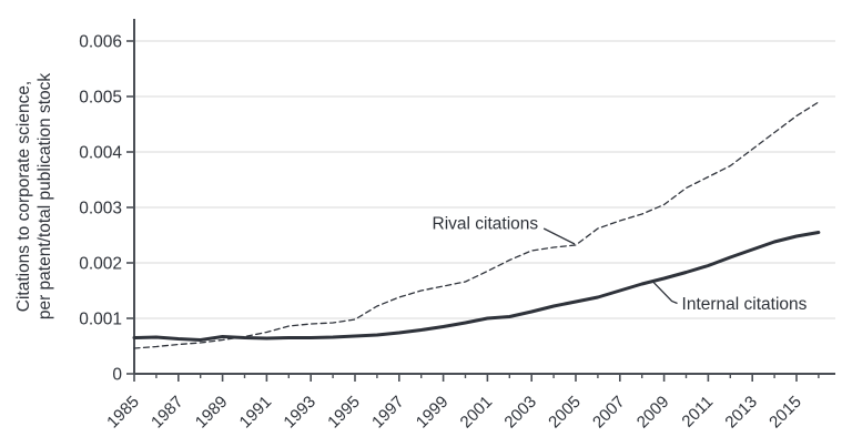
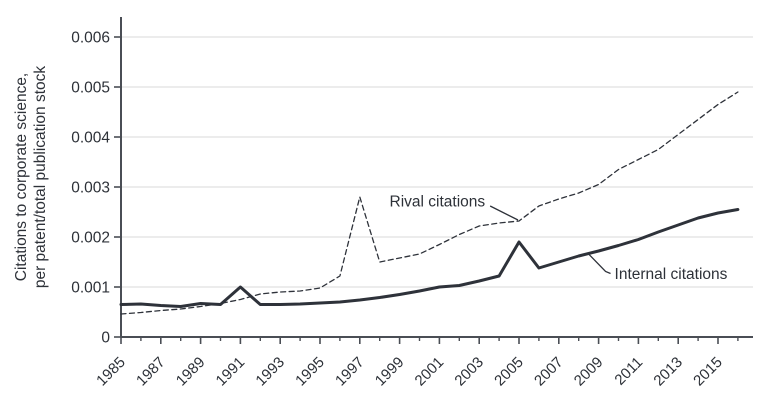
Internal citations/1991: 0.0006 -> 0.0010
Rival citations/1997: 0.0014 -> 0.0028
Internal citations/2005: 0.0013 -> 0.0019
